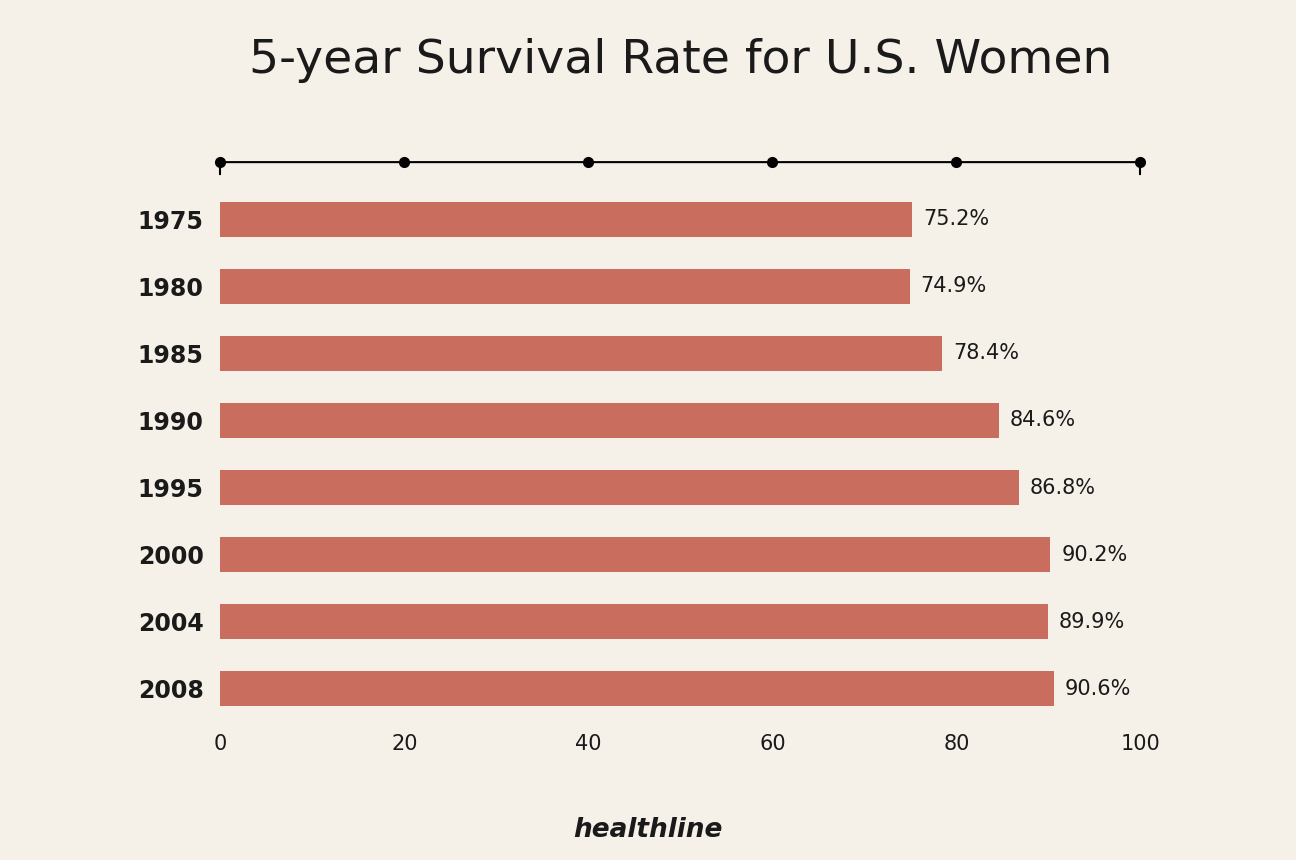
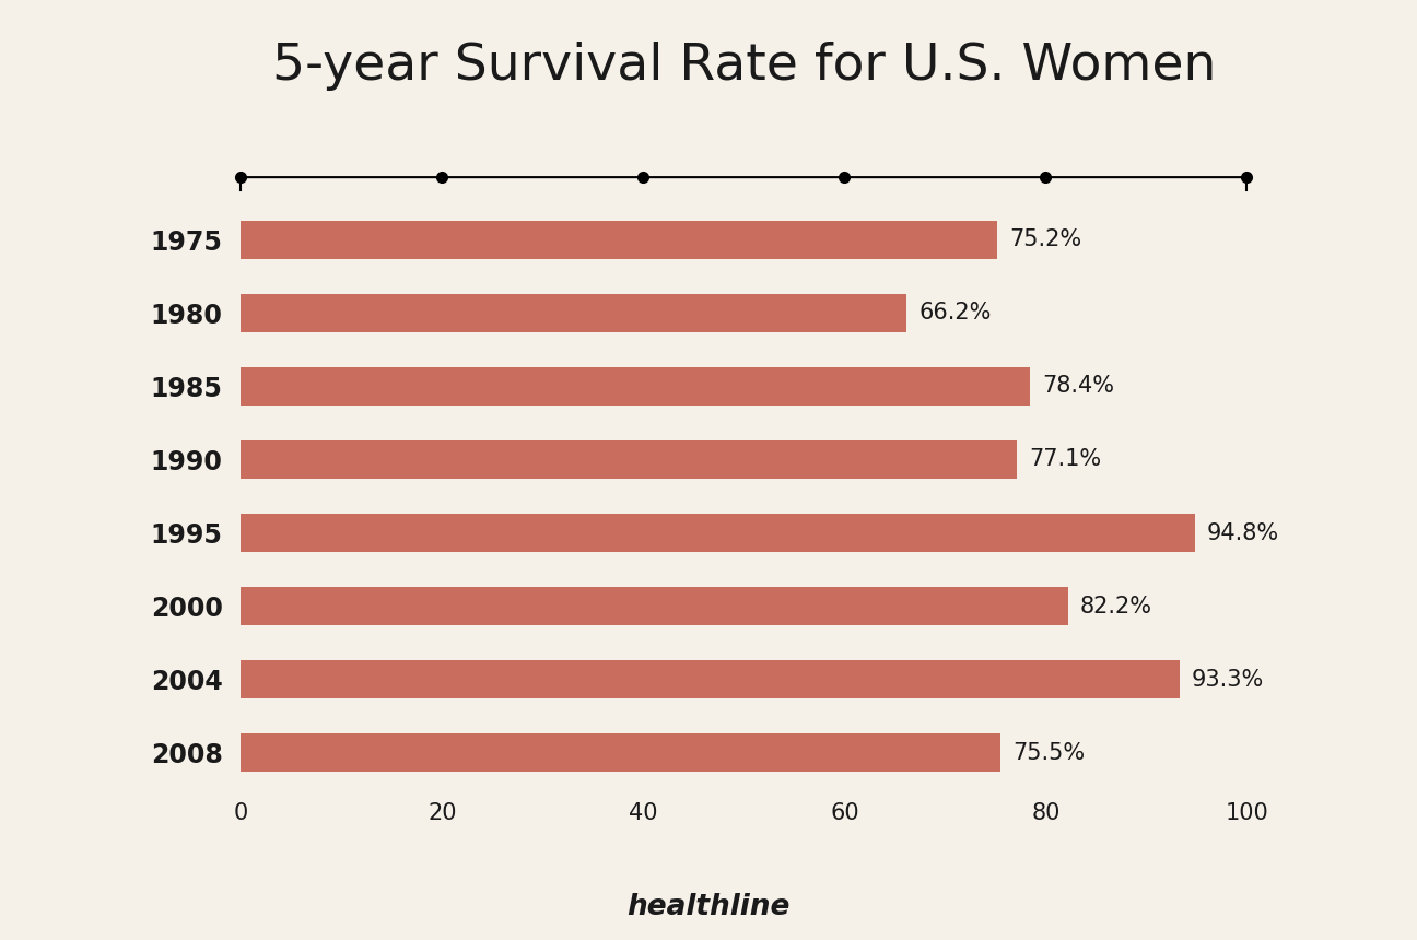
1980: 74.9% -> 66.2%
1990: 84.6% -> 77.1%
1995: 86.8% -> 94.8%
2000: 90.2% -> 82.2%
2004: 89.9% -> 93.3%
2008: 90.6% -> 75.5%
